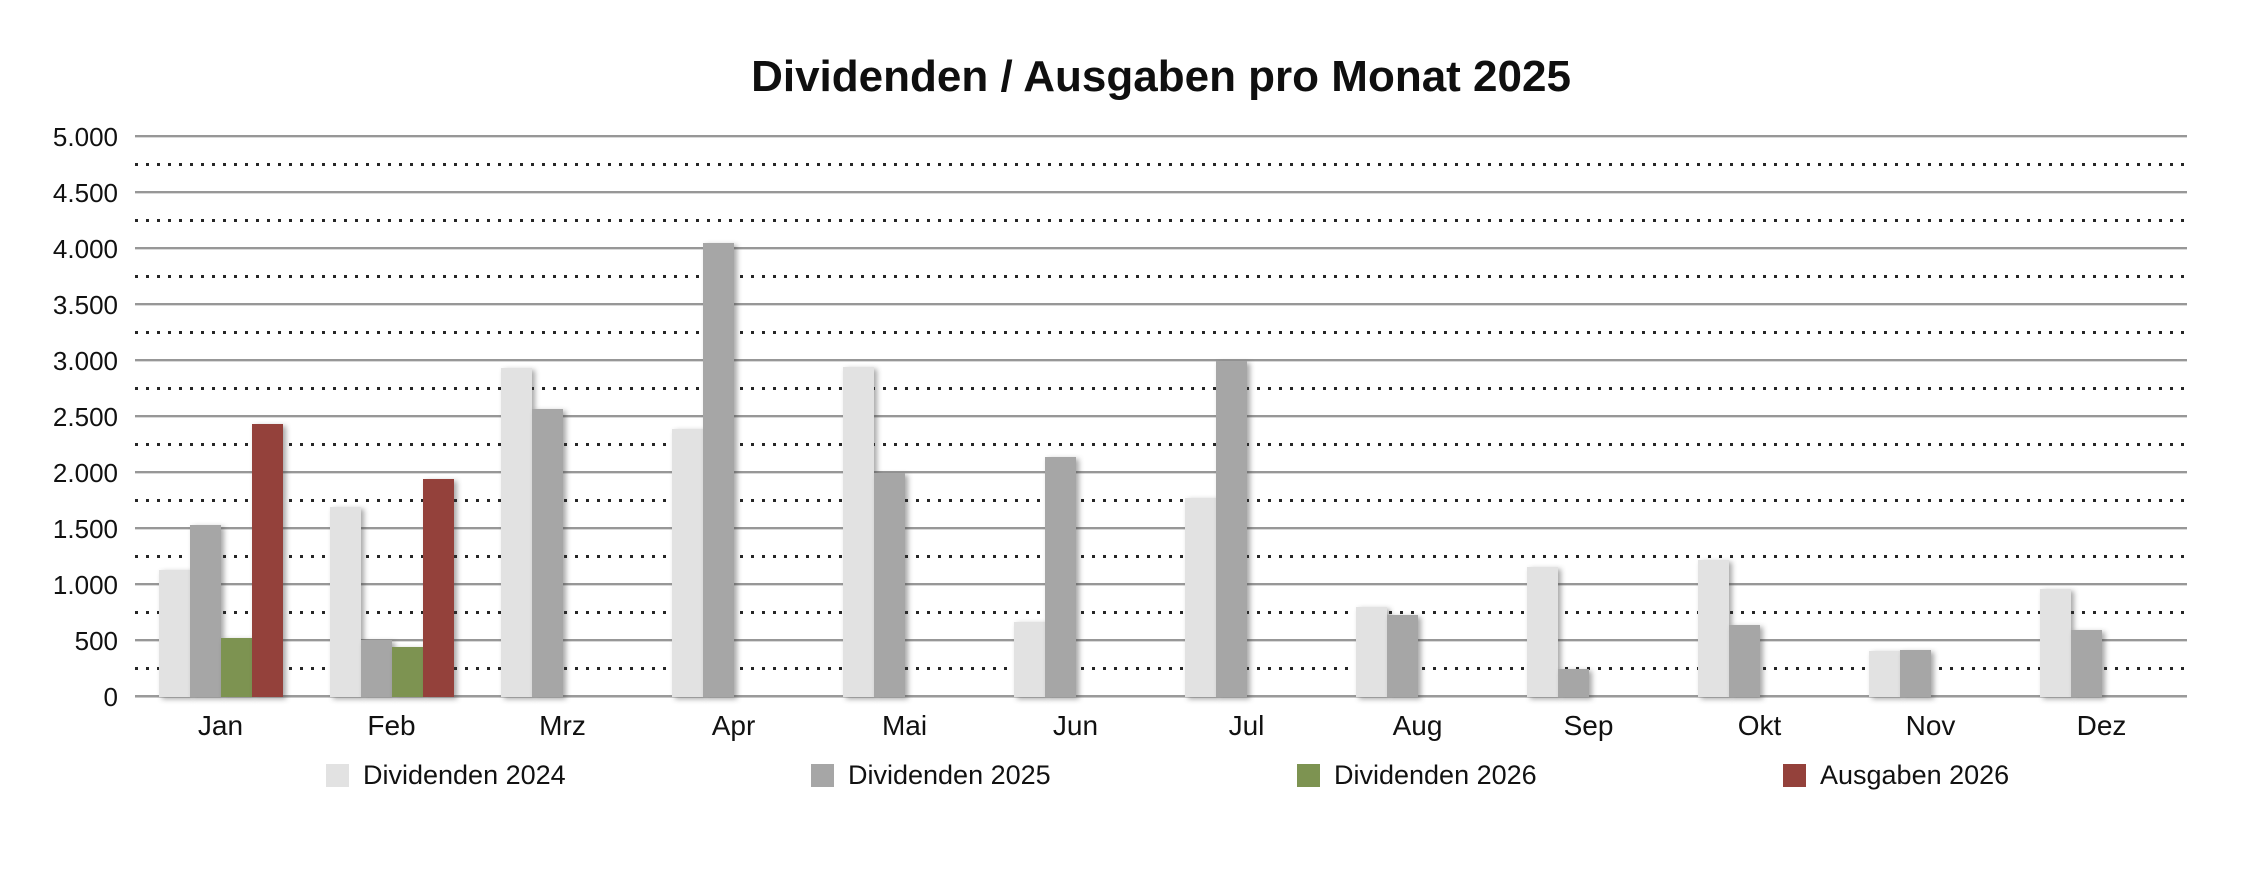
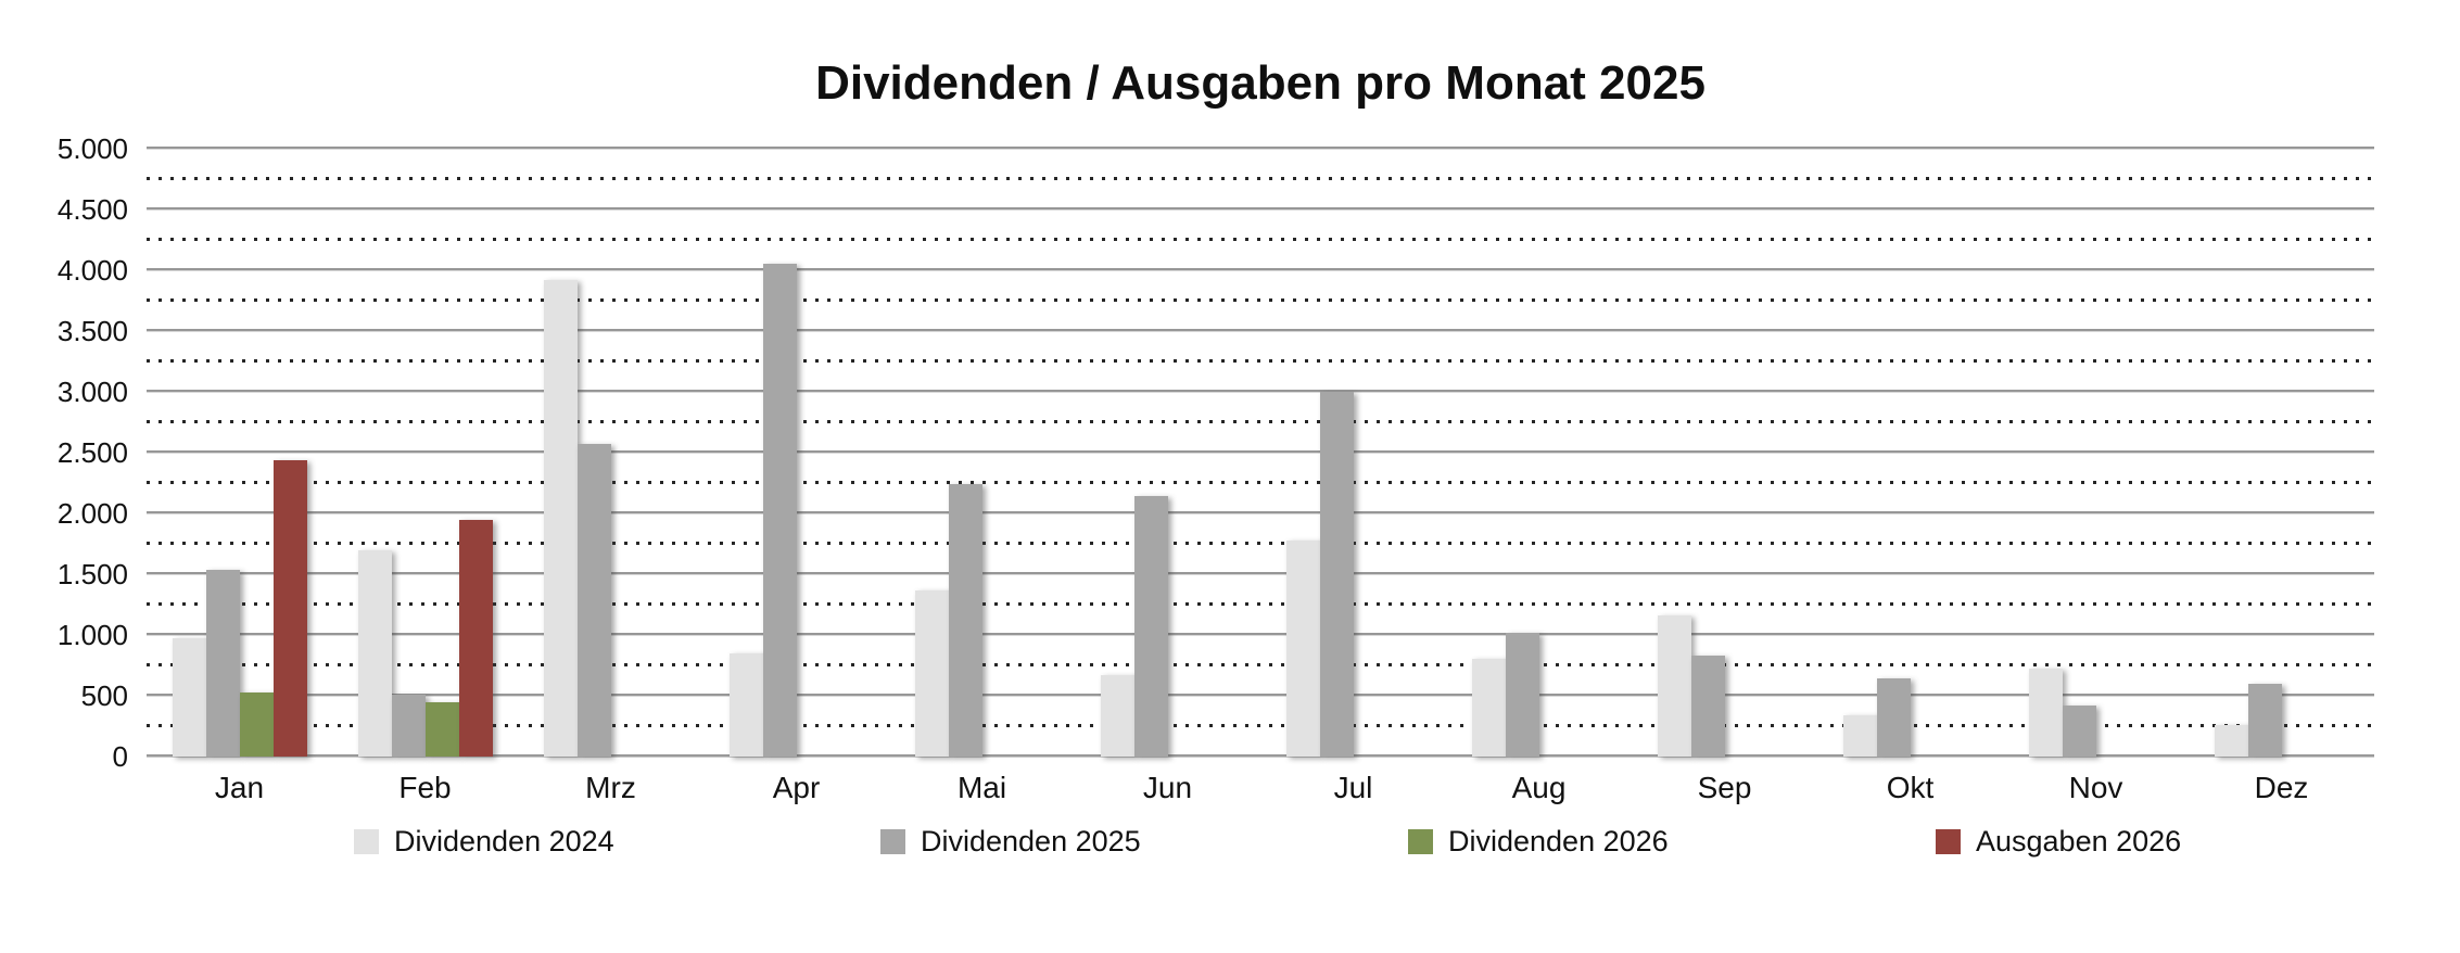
Dividenden 2024/Jan: 1130 -> 970
Dividenden 2024/Mrz: 2940 -> 3920
Dividenden 2024/Apr: 2390 -> 850
Dividenden 2024/Mai: 2950 -> 1370
Dividenden 2025/Mai: 2000 -> 2240
Dividenden 2025/Aug: 730 -> 1020
Dividenden 2025/Sep: 250 -> 830
Dividenden 2024/Okt: 1220 -> 340
Dividenden 2024/Nov: 410 -> 720
Dividenden 2024/Dez: 960 -> 260
